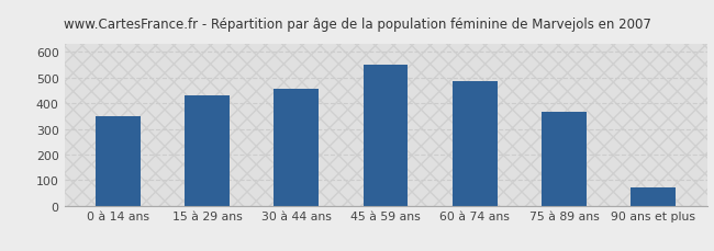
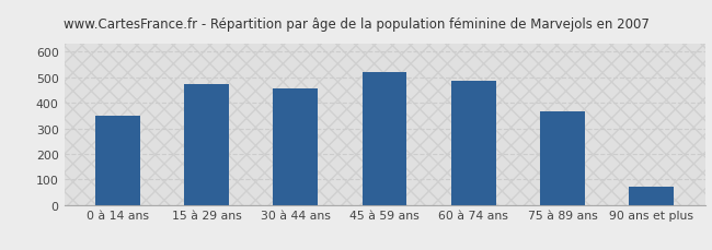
15 à 29 ans: 430 -> 475
45 à 59 ans: 549 -> 520
